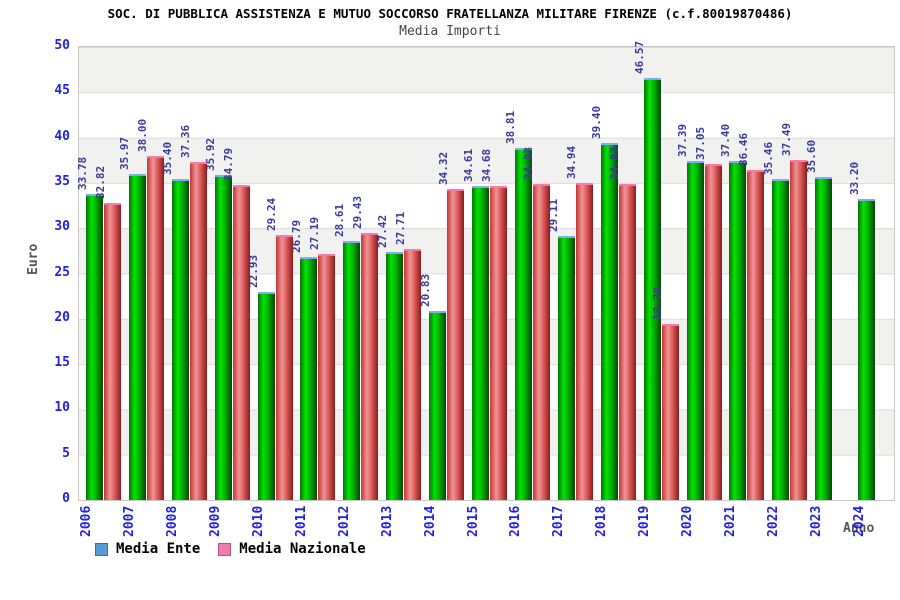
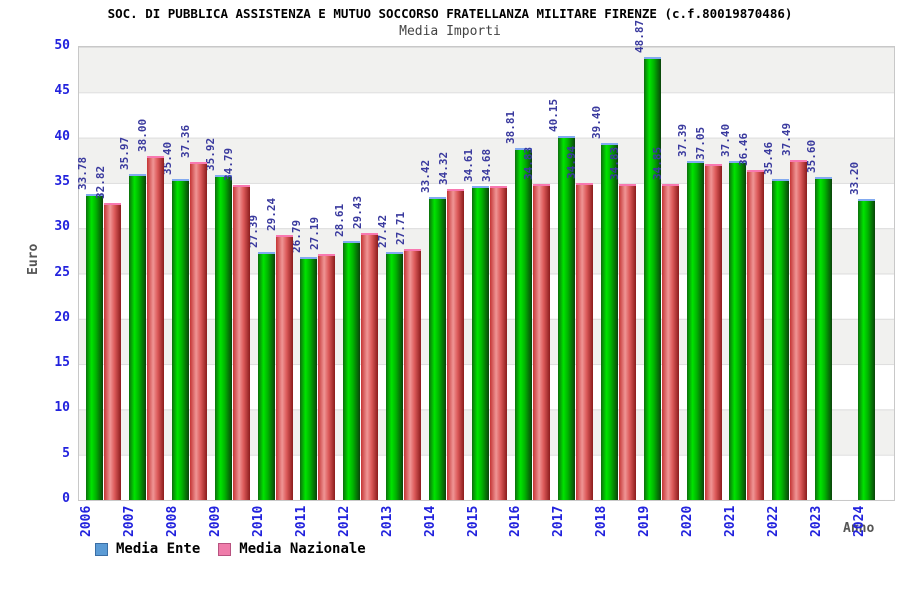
Media Ente/2010: 22.93 -> 27.39
Media Ente/2014: 20.83 -> 33.42
Media Ente/2017: 29.11 -> 40.15
Media Ente/2019: 46.57 -> 48.87
Media Nazionale/2019: 19.39 -> 34.85
